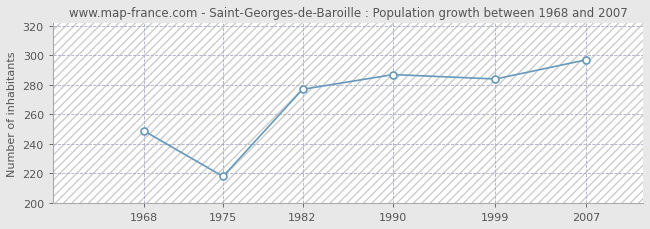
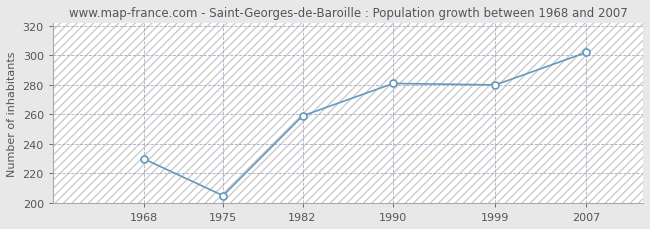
1968: 249 -> 230
1975: 218 -> 205
1982: 277 -> 259
1990: 287 -> 281
1999: 284 -> 280
2007: 297 -> 302
